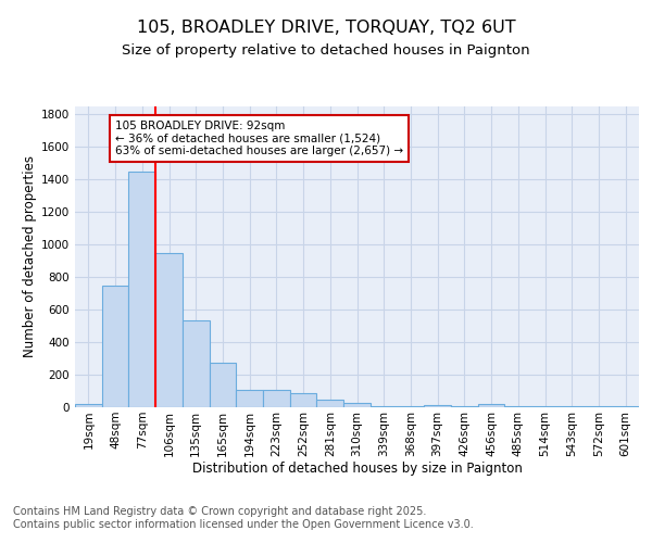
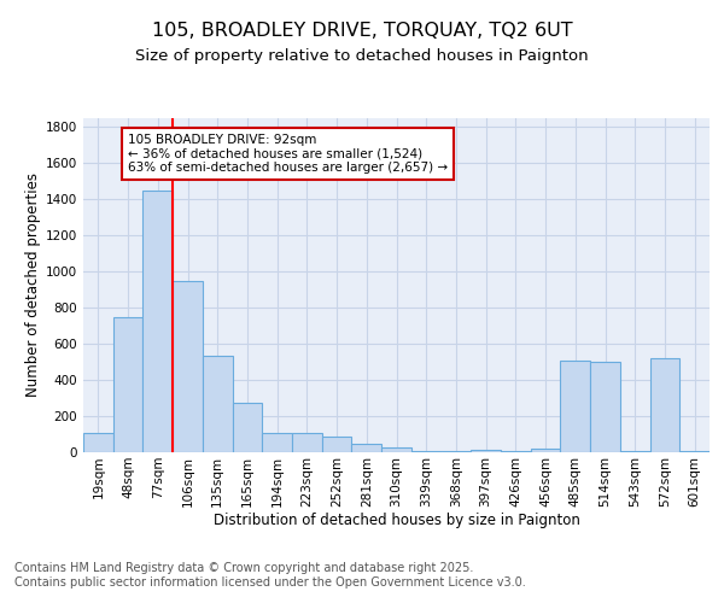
19sqm: 20 -> 110
485sqm: 0 -> 510
514sqm: 0 -> 500
572sqm: 0 -> 520
